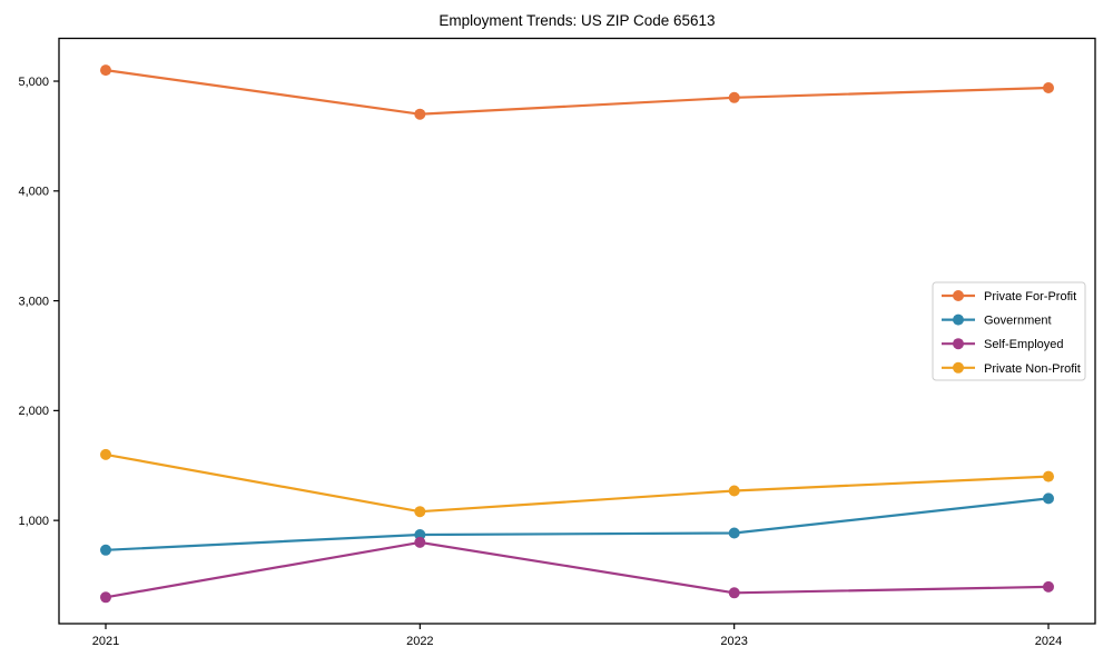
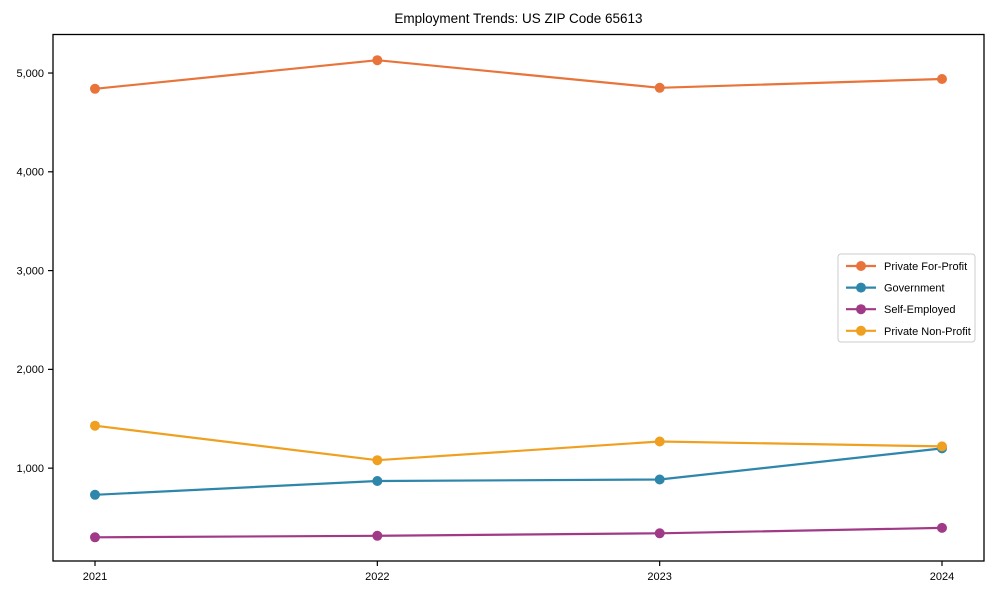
Private For-Profit/2021: 5100 -> 4800
Private Non-Profit/2021: 1600 -> 1400
Private For-Profit/2022: 4700 -> 5100
Self-Employed/2022: 800 -> 300
Private Non-Profit/2024: 1400 -> 1200
